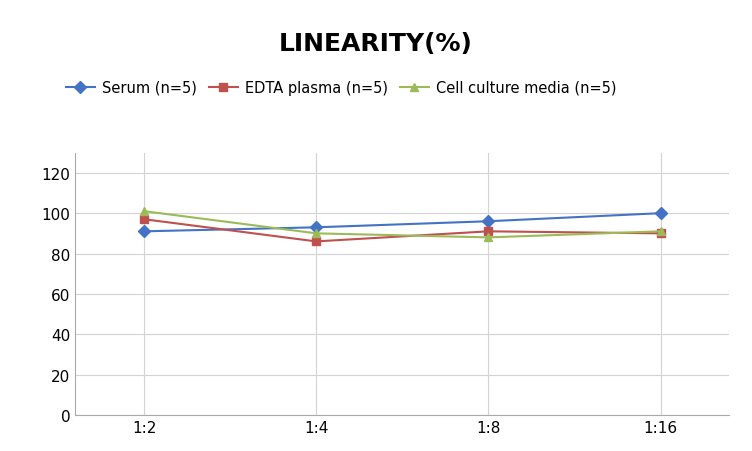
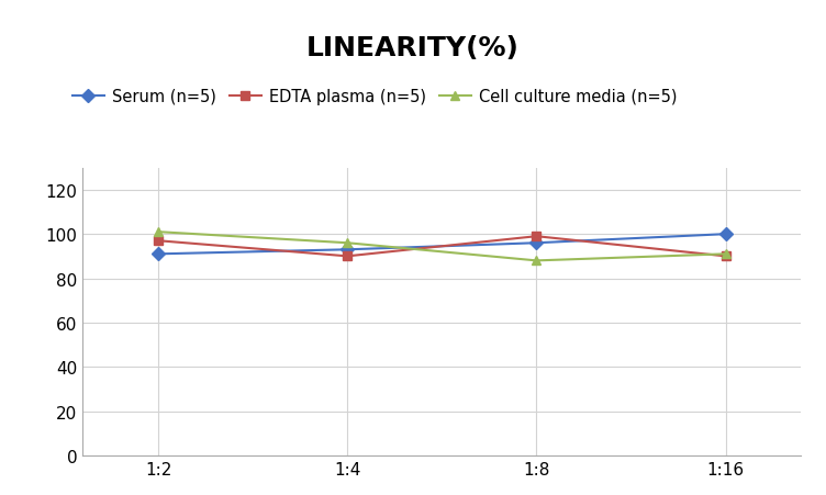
EDTA plasma (n=5)/1:4: 86 -> 90
Cell culture media (n=5)/1:4: 90 -> 96
EDTA plasma (n=5)/1:8: 91 -> 99
